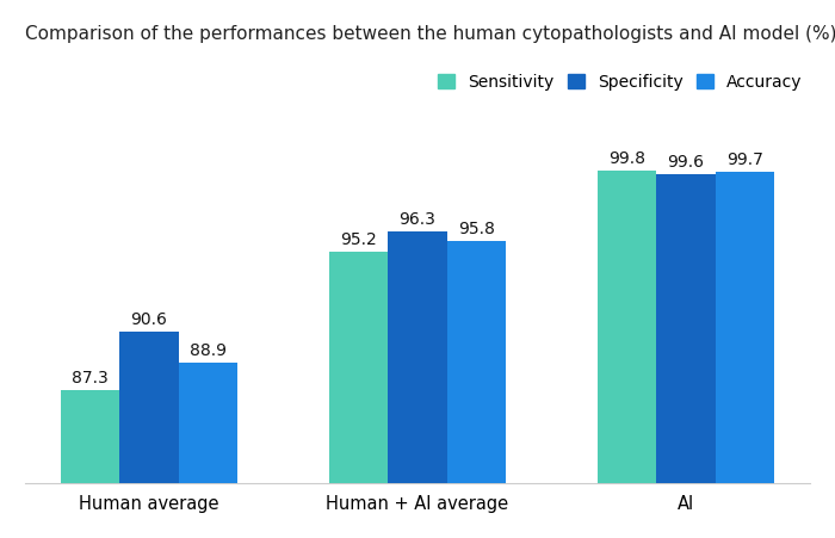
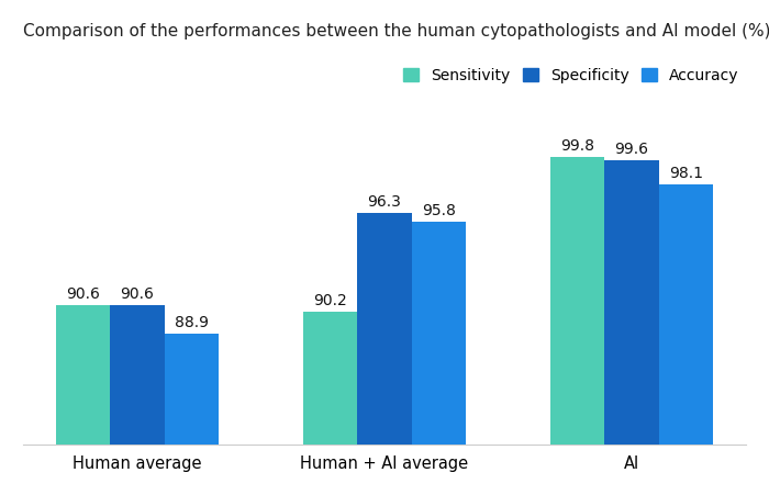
Sensitivity/Human average: 87.3 -> 90.6
Sensitivity/Human + AI average: 95.2 -> 90.2
Accuracy/AI: 99.7 -> 98.1
